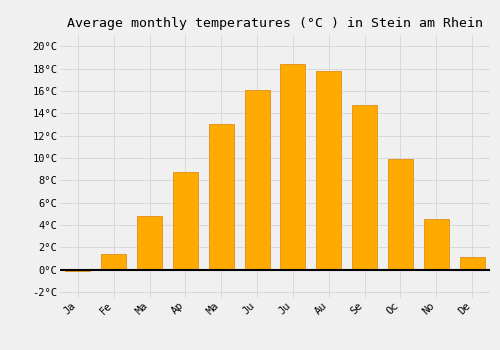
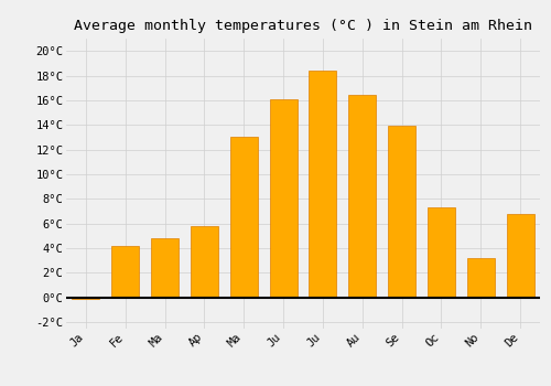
Fe: 1.4°C -> 4.2°C
Ap: 8.7°C -> 5.8°C
Au: 17.8°C -> 16.4°C
Se: 14.7°C -> 13.9°C
Oc: 9.9°C -> 7.3°C
No: 4.5°C -> 3.2°C
De: 1.1°C -> 6.8°C
